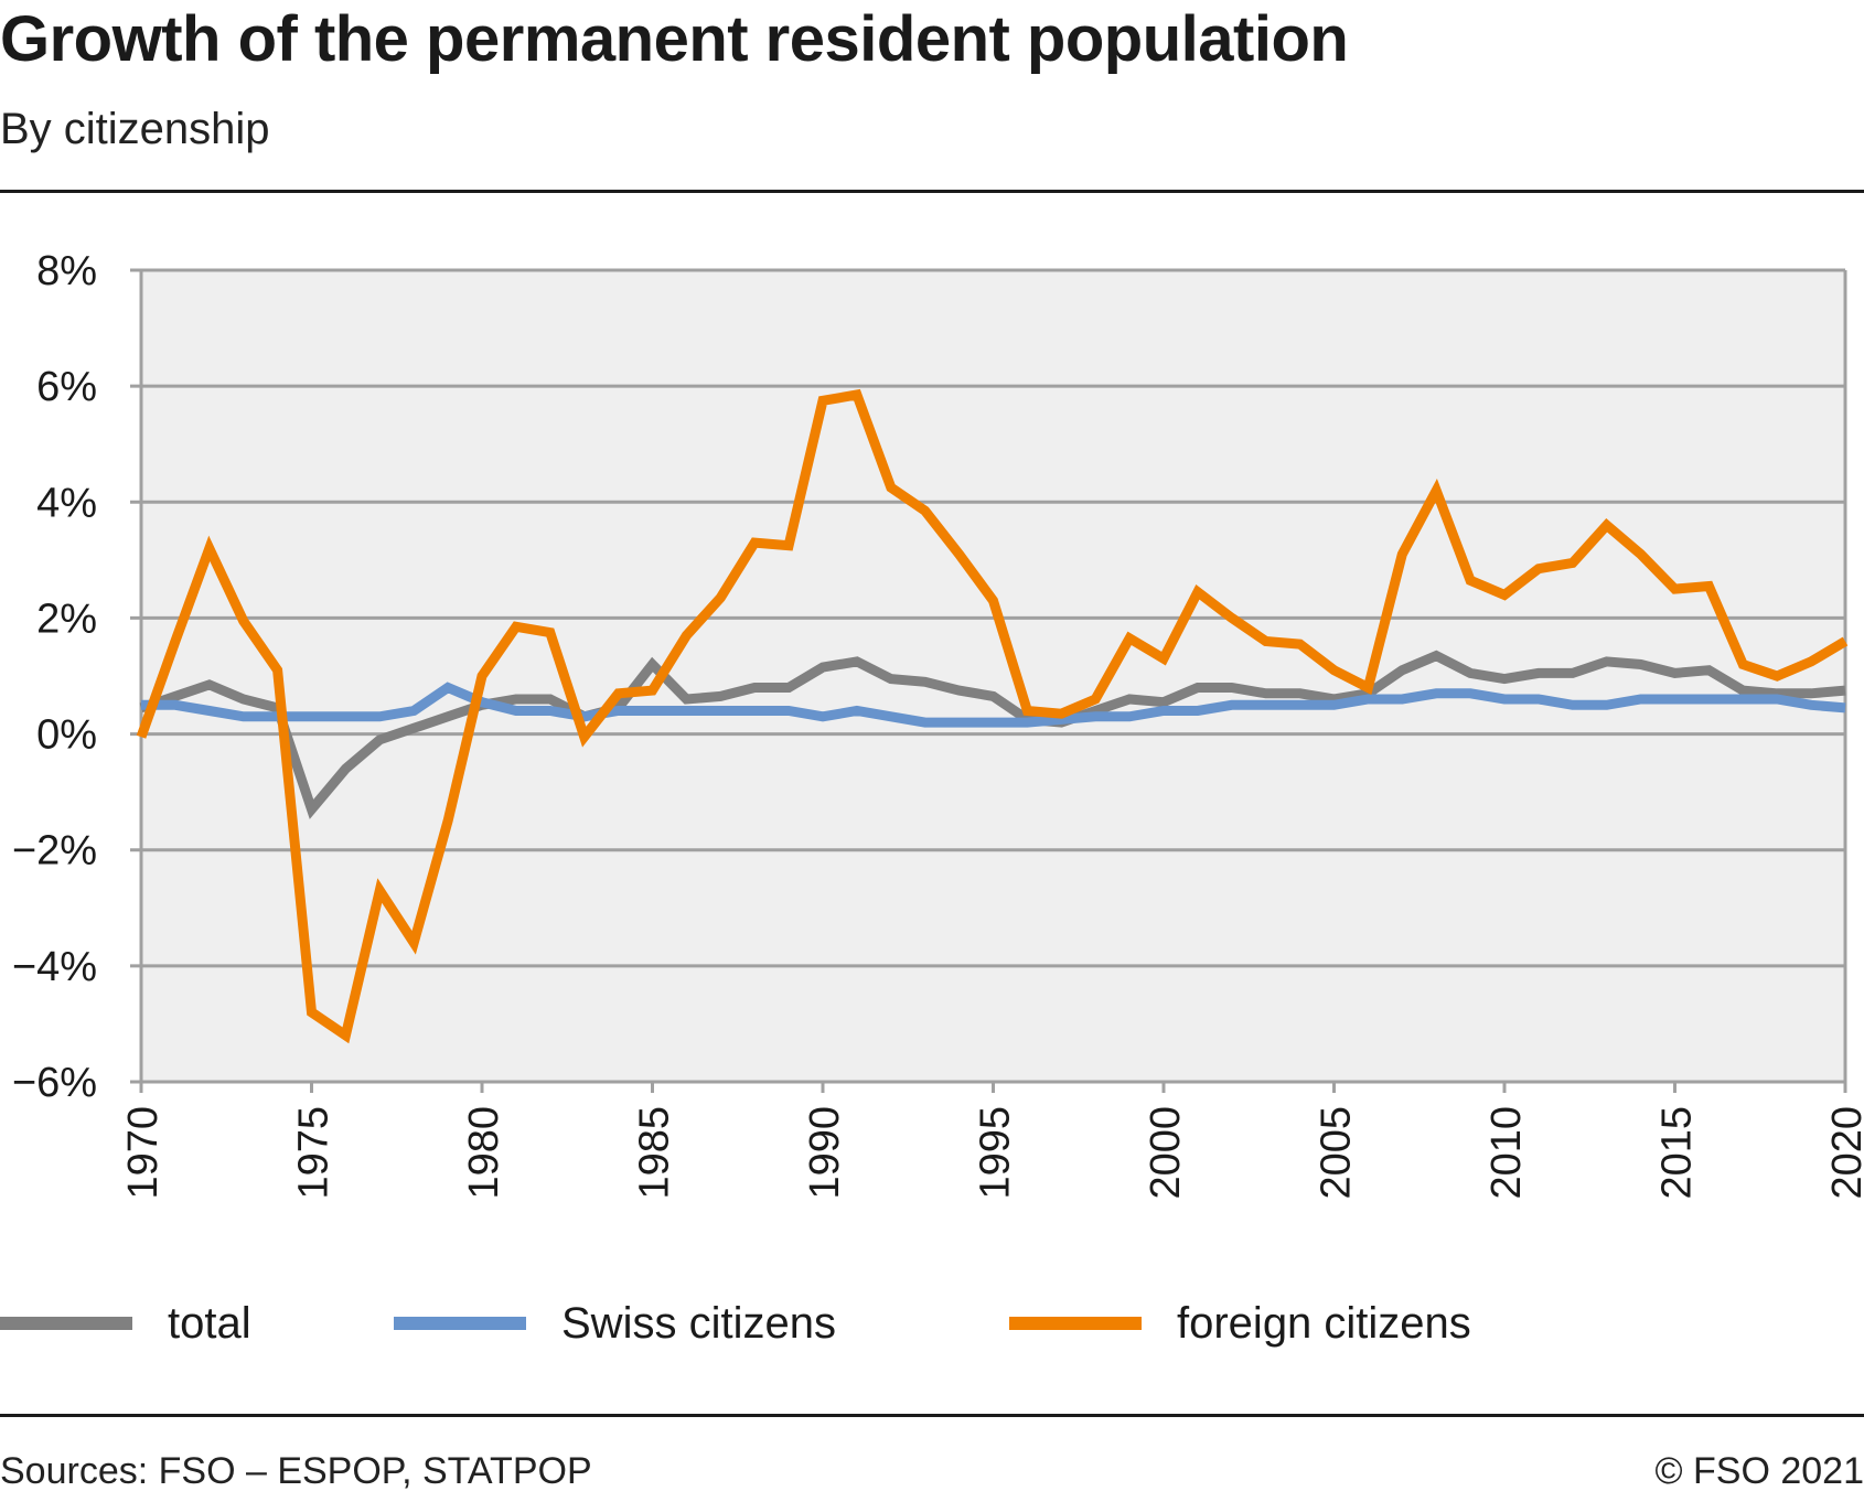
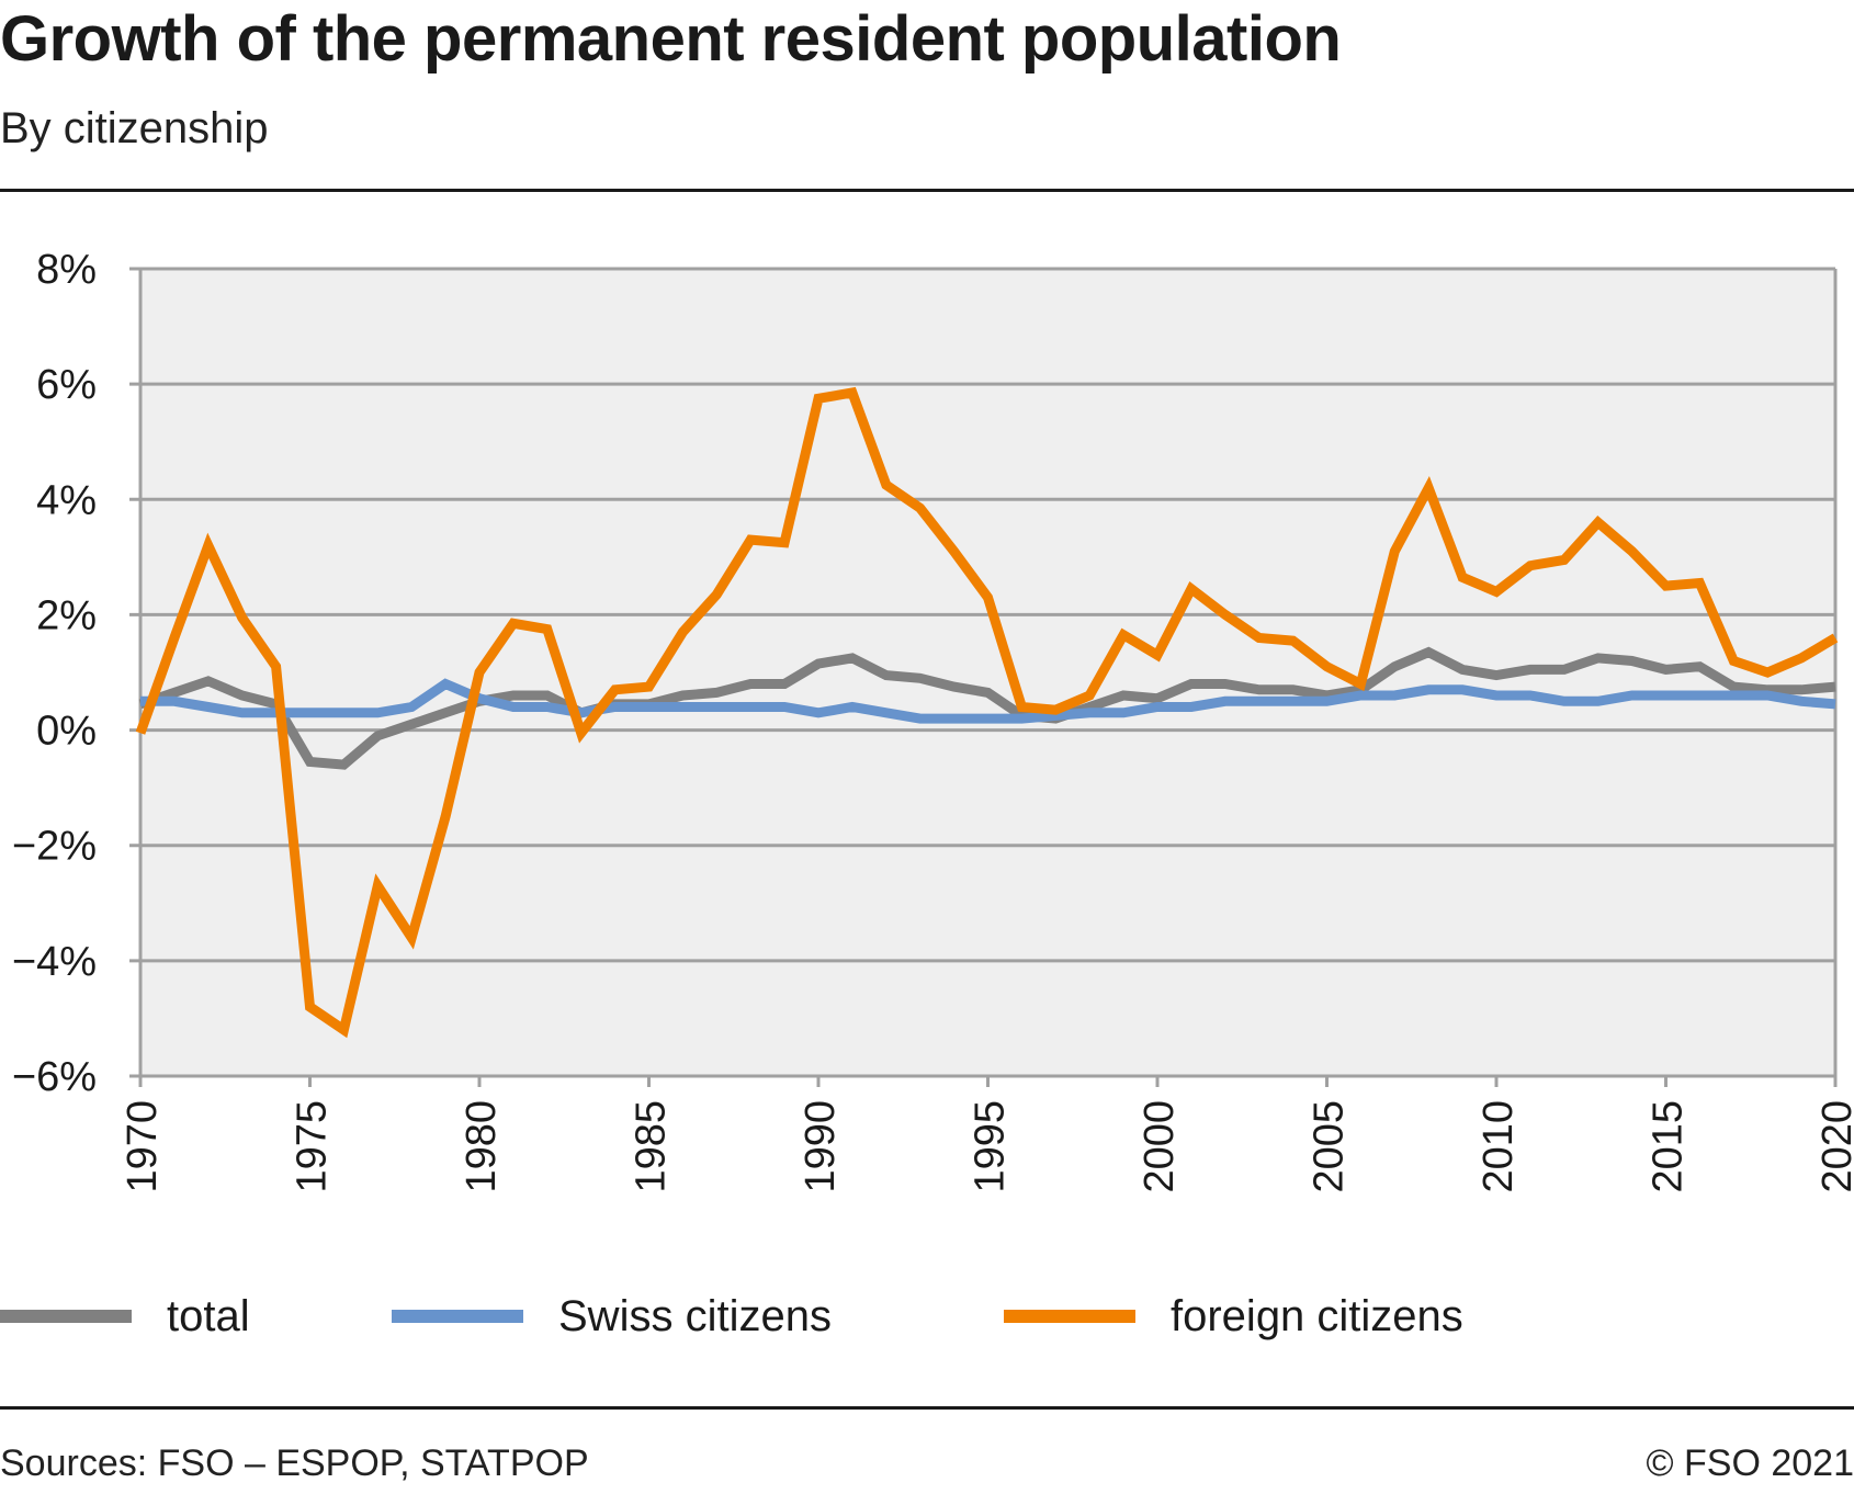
total/1975: -1.3% -> -0.6%
total/1985: 1.2% -> 0.5%
